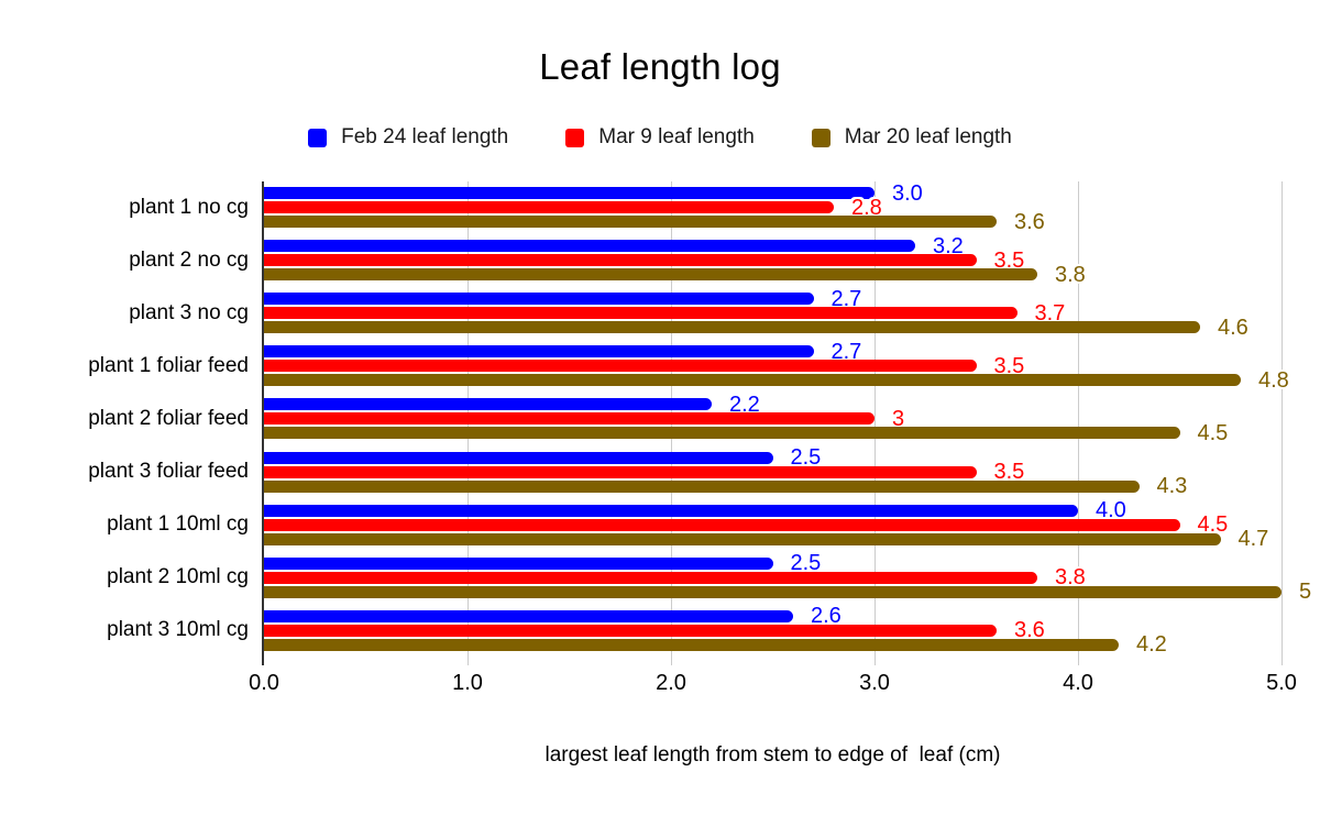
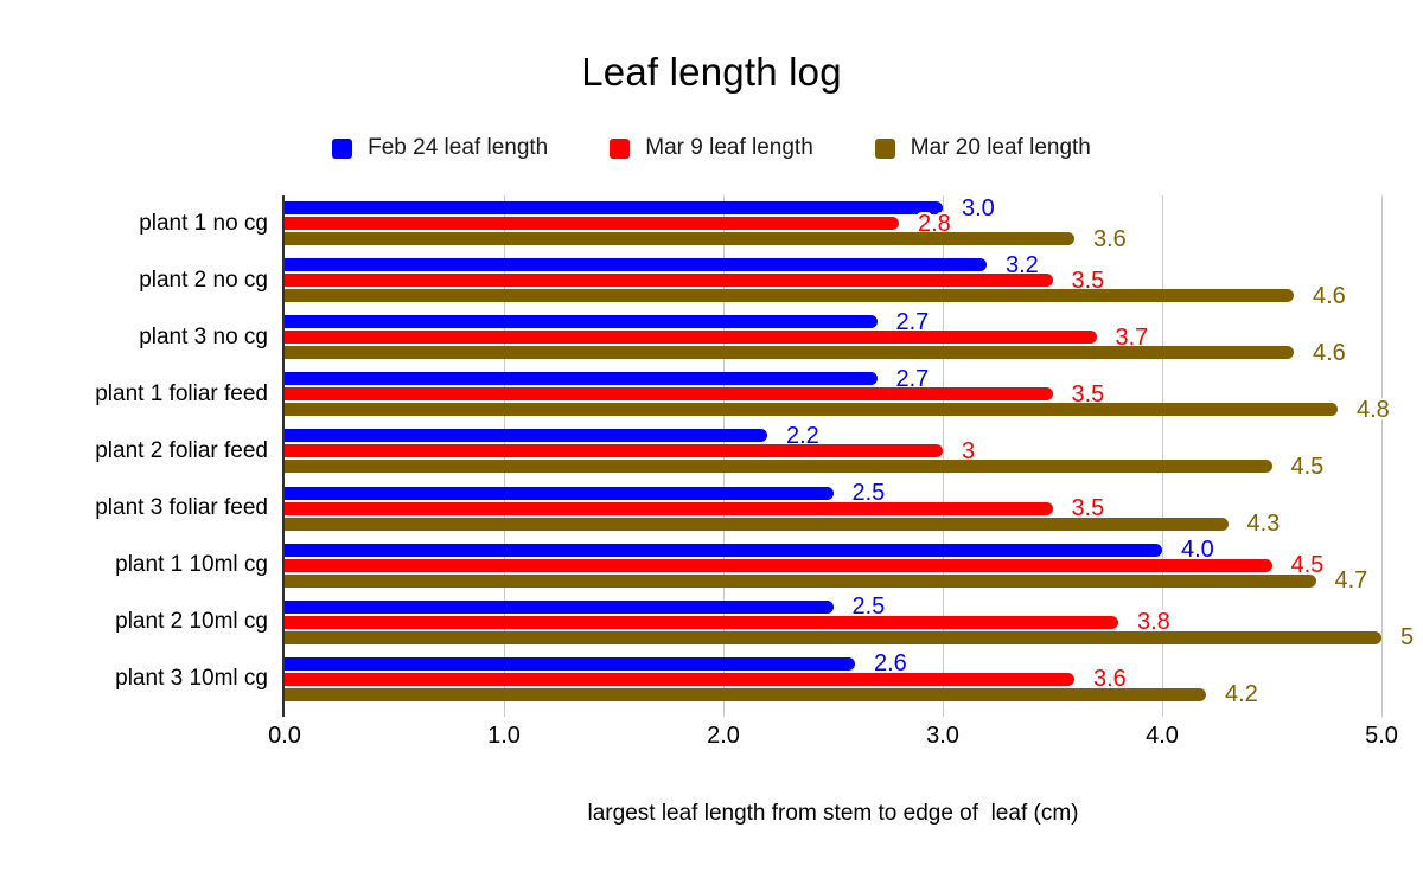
Mar 20 leaf length/plant 2 no cg: 3.8 -> 4.6
